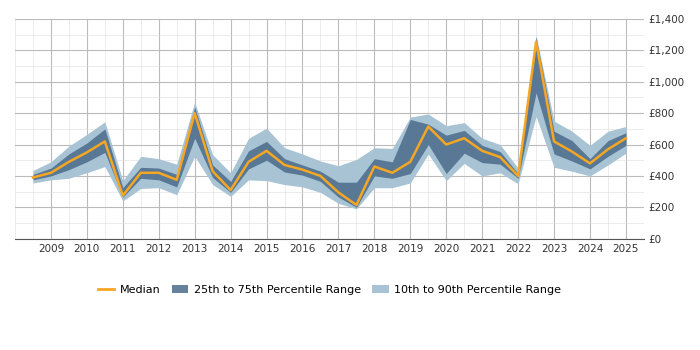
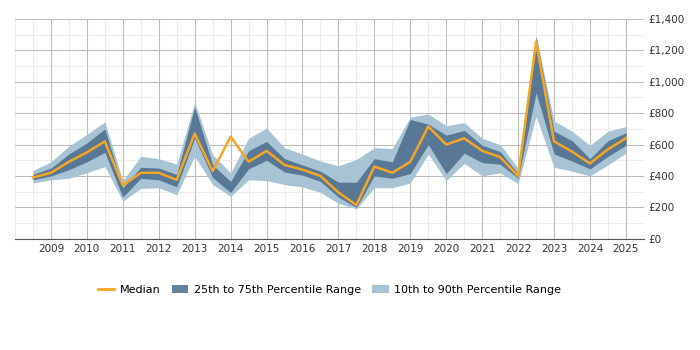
Median/2011: £280 -> £340
Median/2013: £800 -> £670
Median/2014: £310 -> £650
